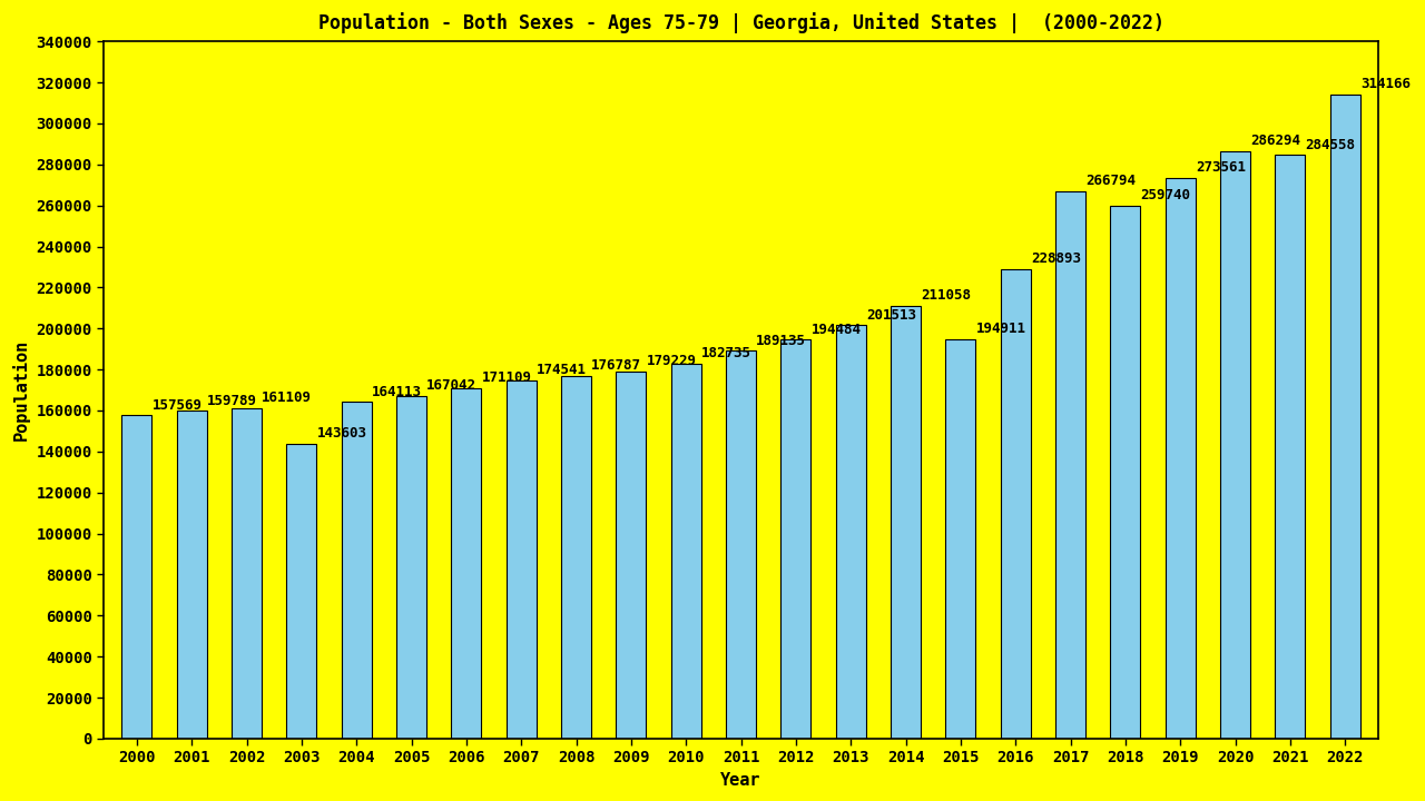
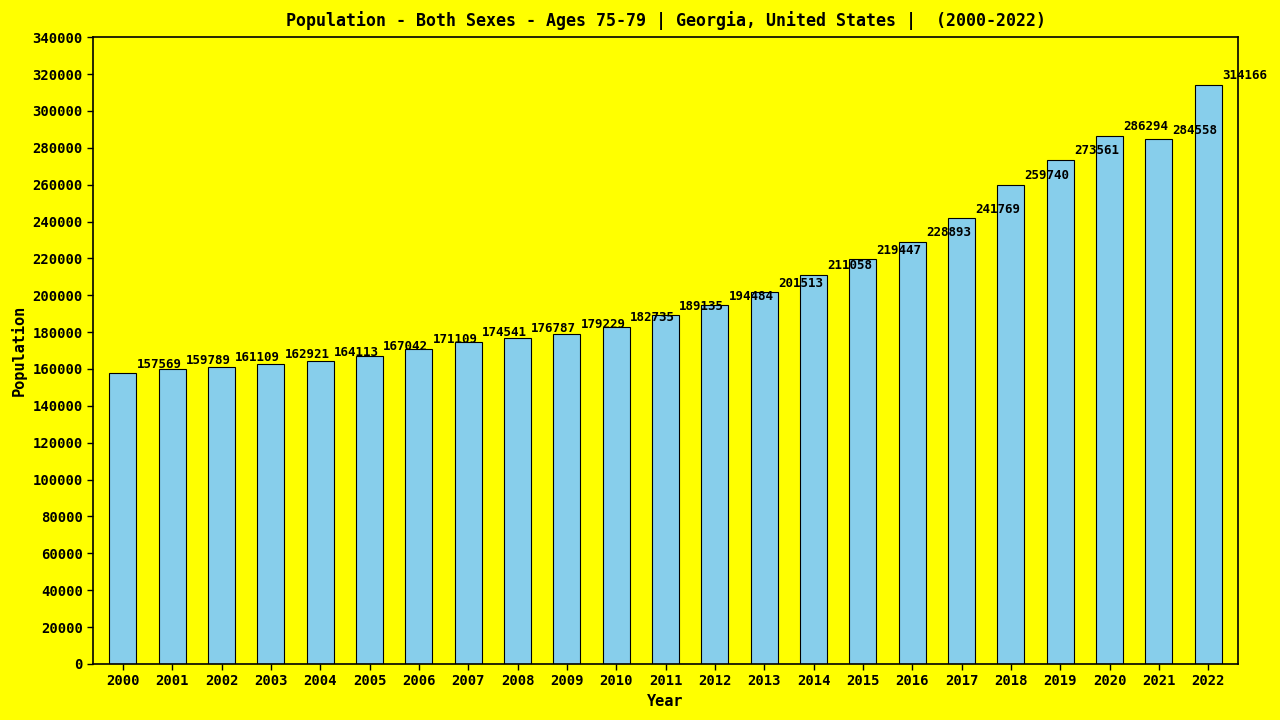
2003: 143603 -> 162921
2015: 194911 -> 219447
2017: 266794 -> 241769
